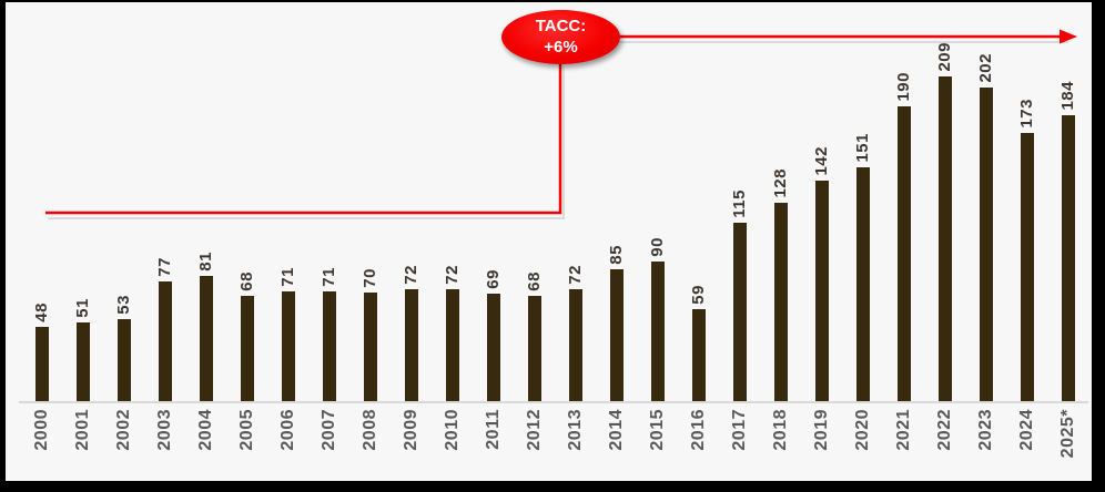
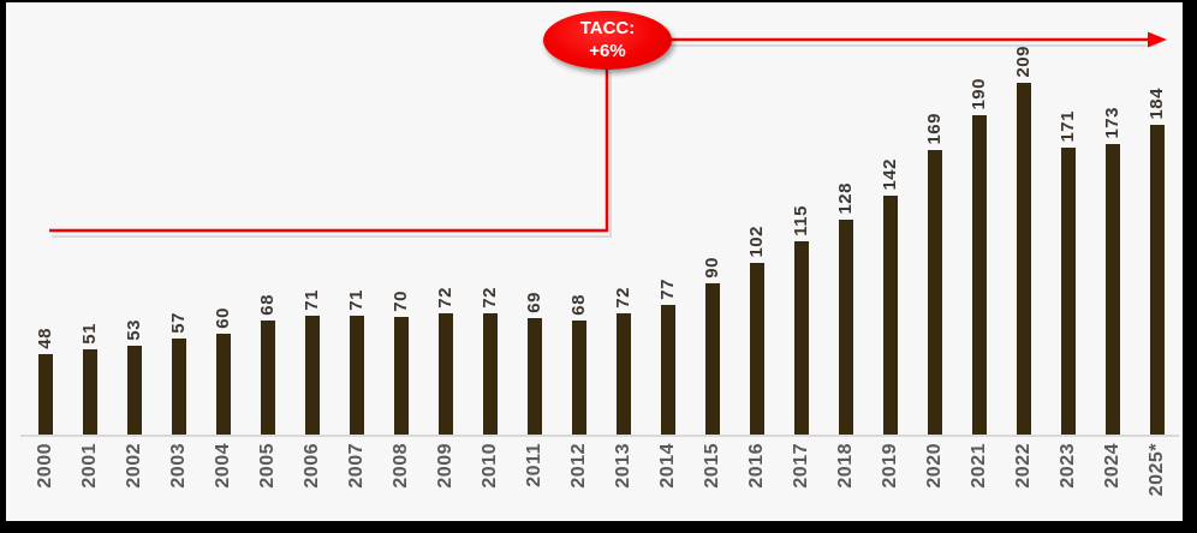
2003: 77 -> 57
2004: 81 -> 60
2014: 85 -> 77
2016: 59 -> 102
2020: 151 -> 169
2023: 202 -> 171
